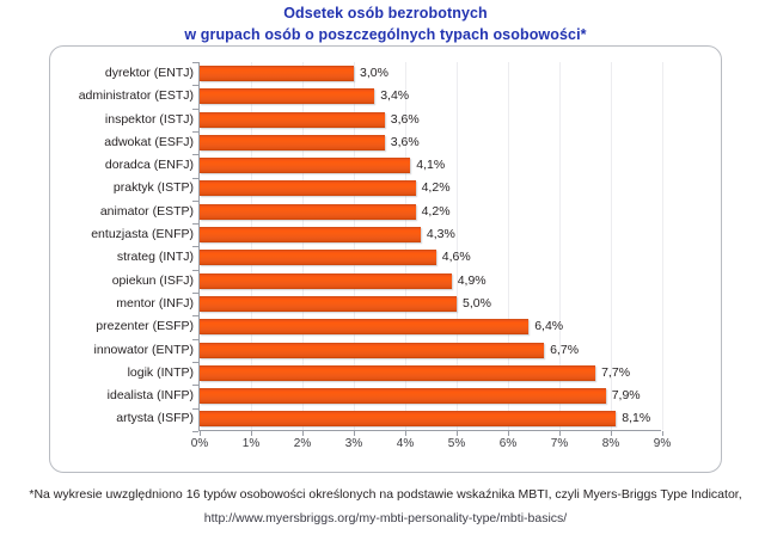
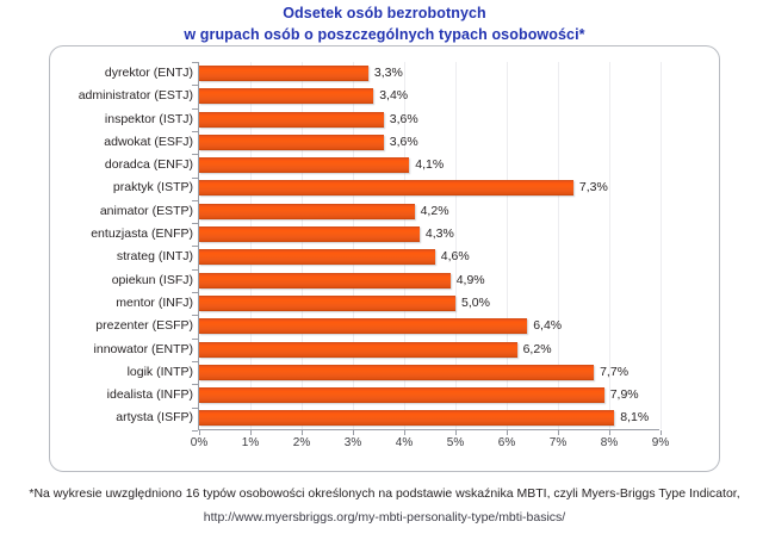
dyrektor (ENTJ): 3,0% -> 3,3%
praktyk (ISTP): 4,2% -> 7,3%
innowator (ENTP): 6,7% -> 6,2%
